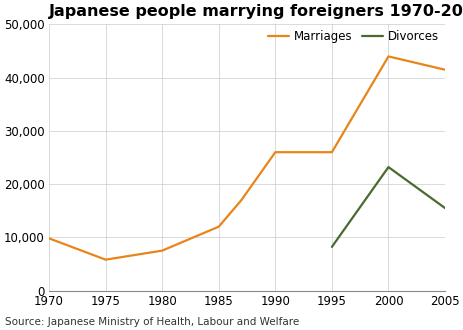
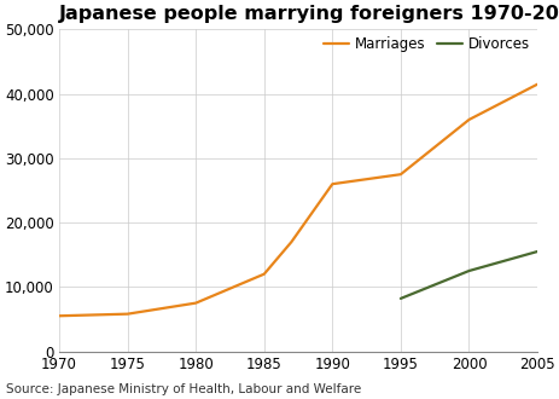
Marriages/1970: 9,800 -> 5,500
Marriages/1995: 26,000 -> 27,500
Marriages/2000: 44,000 -> 36,000
Divorces/2000: 23,200 -> 12,500
